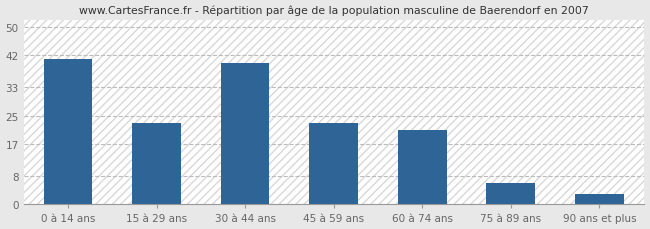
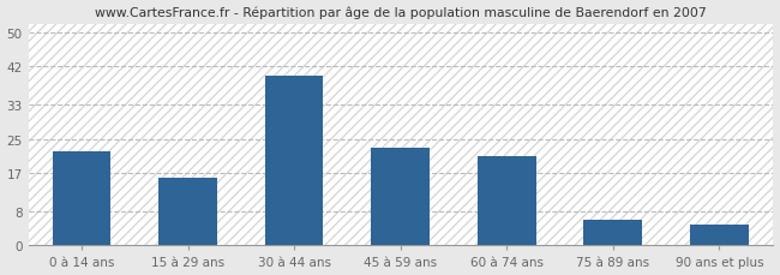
0 à 14 ans: 41 -> 22
15 à 29 ans: 23 -> 16
90 ans et plus: 3 -> 5
